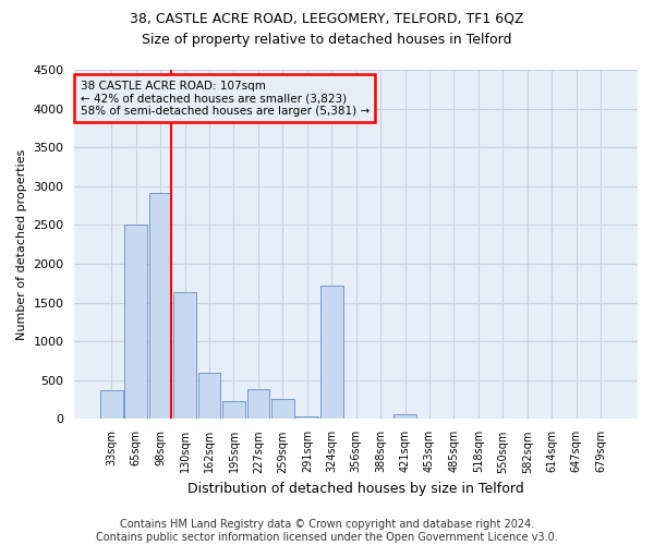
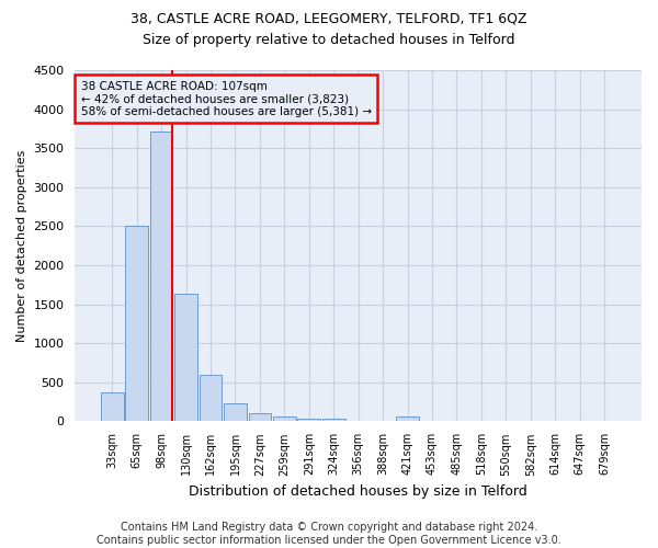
98sqm: 2920 -> 3720
227sqm: 380 -> 110
259sqm: 260 -> 60
324sqm: 1720 -> 40
